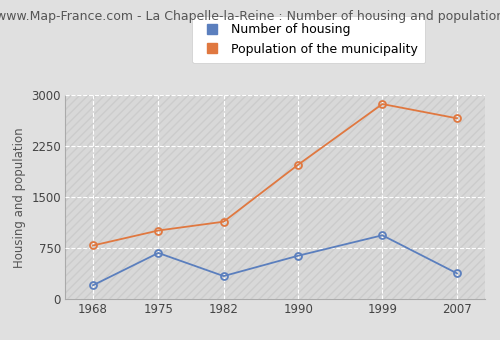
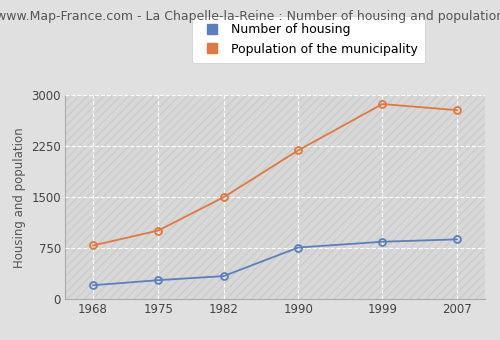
Number of housing/1975: 680 -> 280
Population of the municipality/1982: 1140 -> 1500
Number of housing/1990: 640 -> 760
Population of the municipality/1990: 1980 -> 2190
Number of housing/1999: 940 -> 840
Number of housing/2007: 380 -> 880
Population of the municipality/2007: 2660 -> 2780
